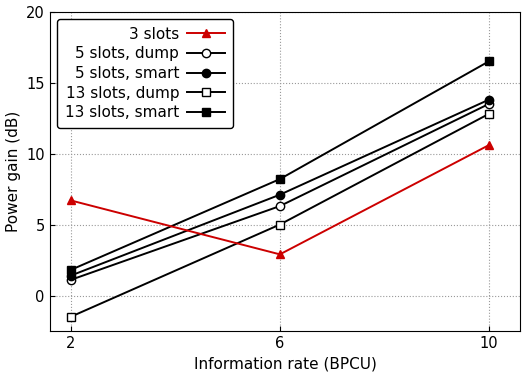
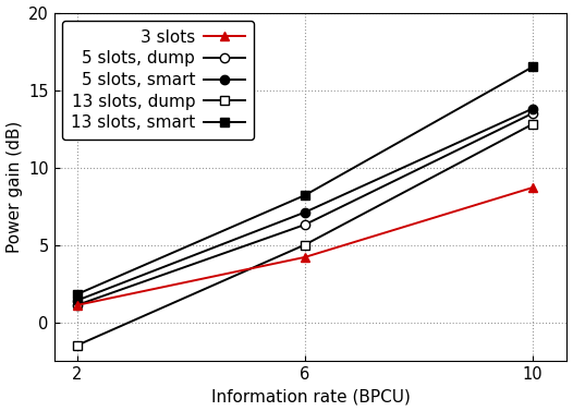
3 slots/2: 6.7 -> 1.1
3 slots/6: 2.9 -> 4.2
3 slots/10: 10.6 -> 8.7
